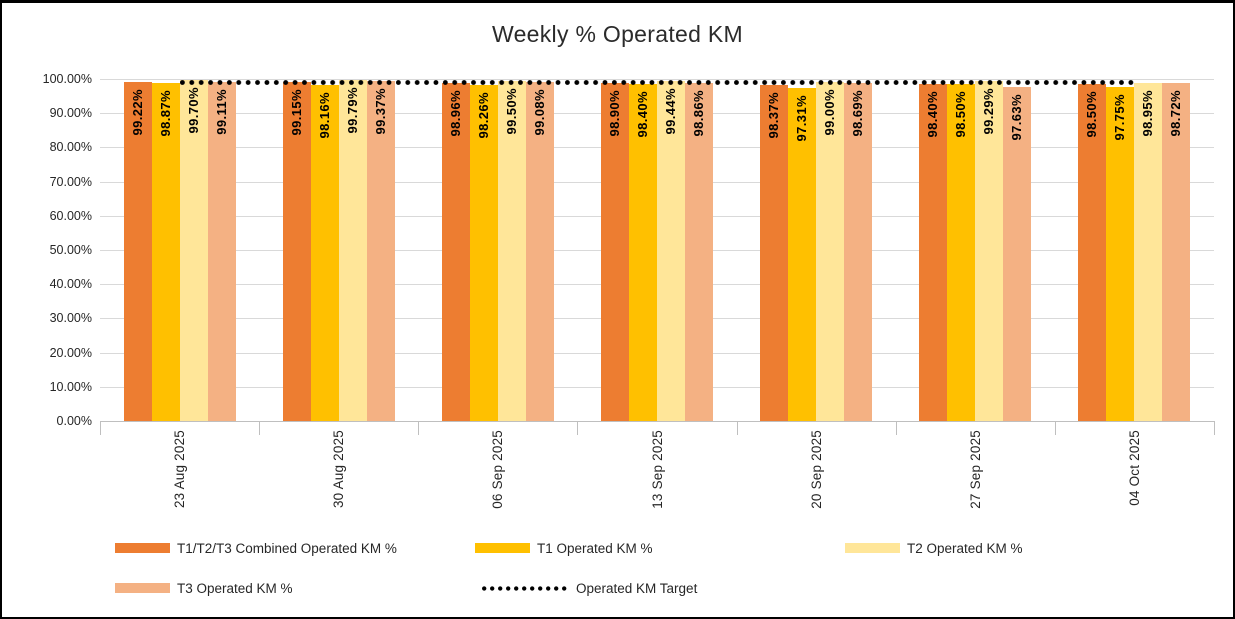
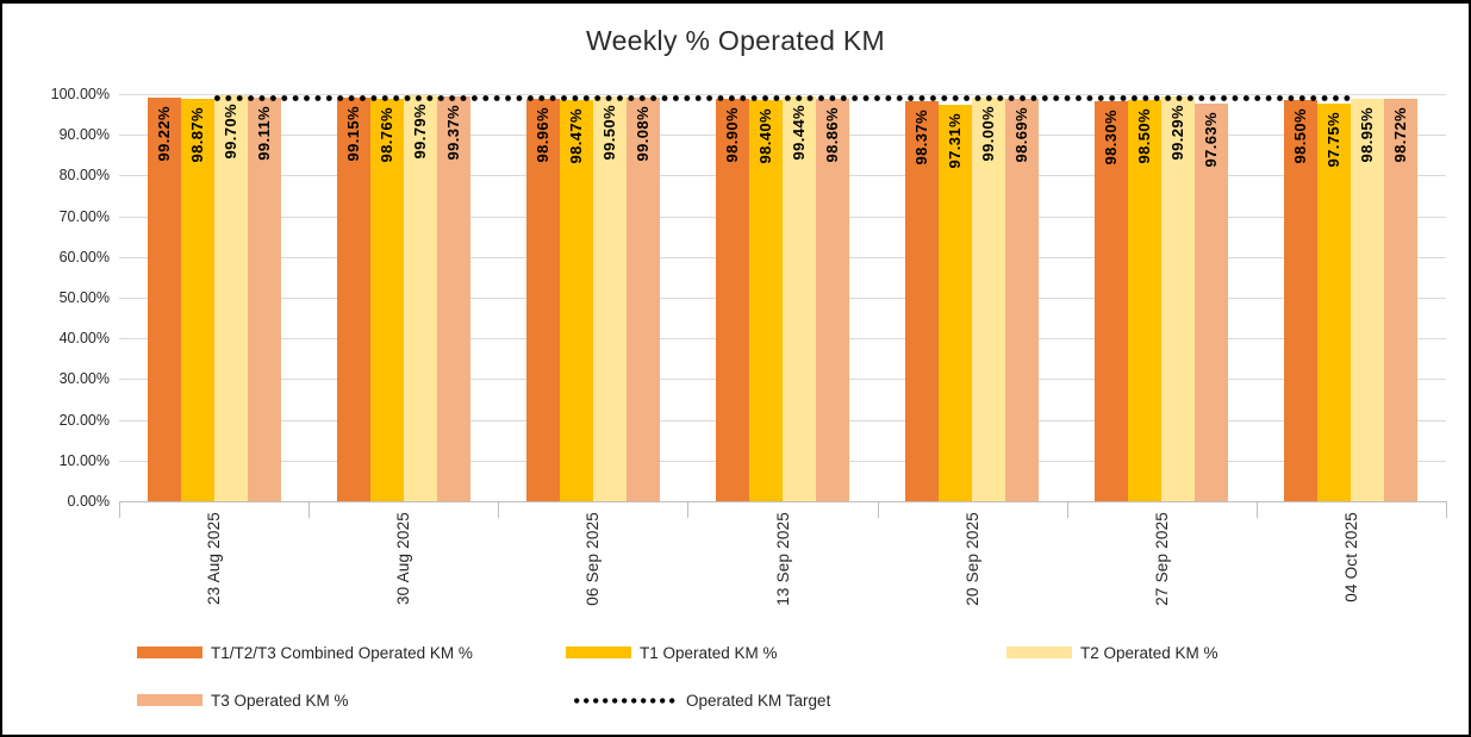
T1 Operated KM %/30 Aug 2025: 98.16% -> 98.76%
T1 Operated KM %/06 Sep 2025: 98.26% -> 98.47%
T1/T2/T3 Combined Operated KM %/27 Sep 2025: 98.40% -> 98.30%
